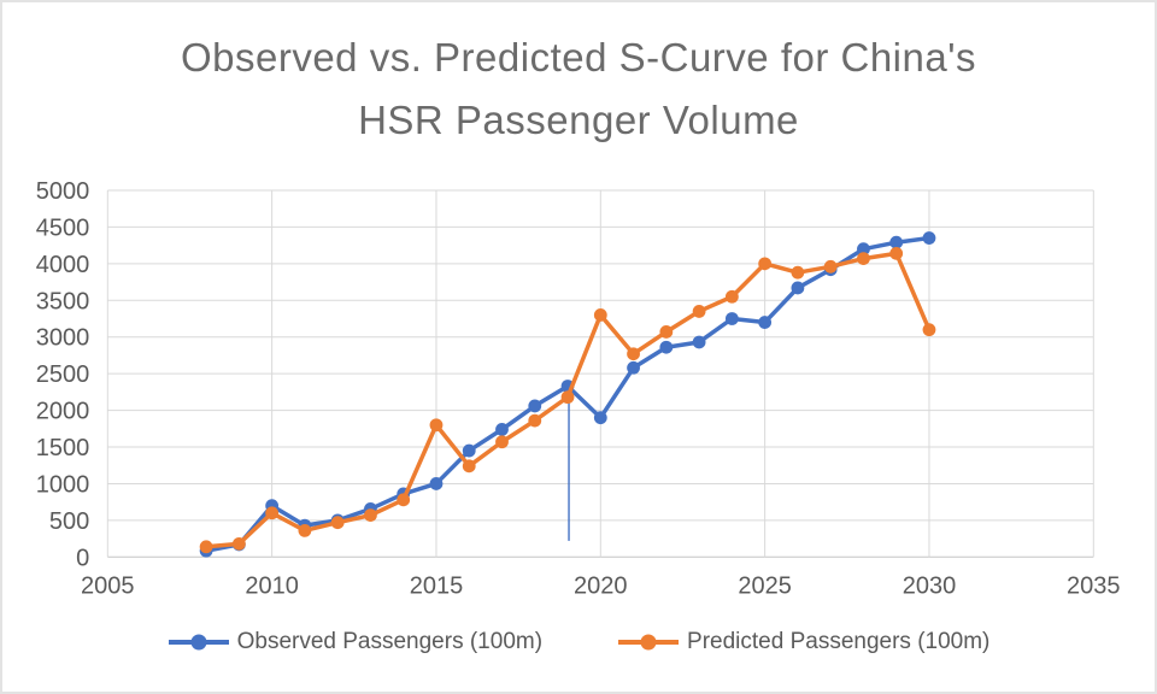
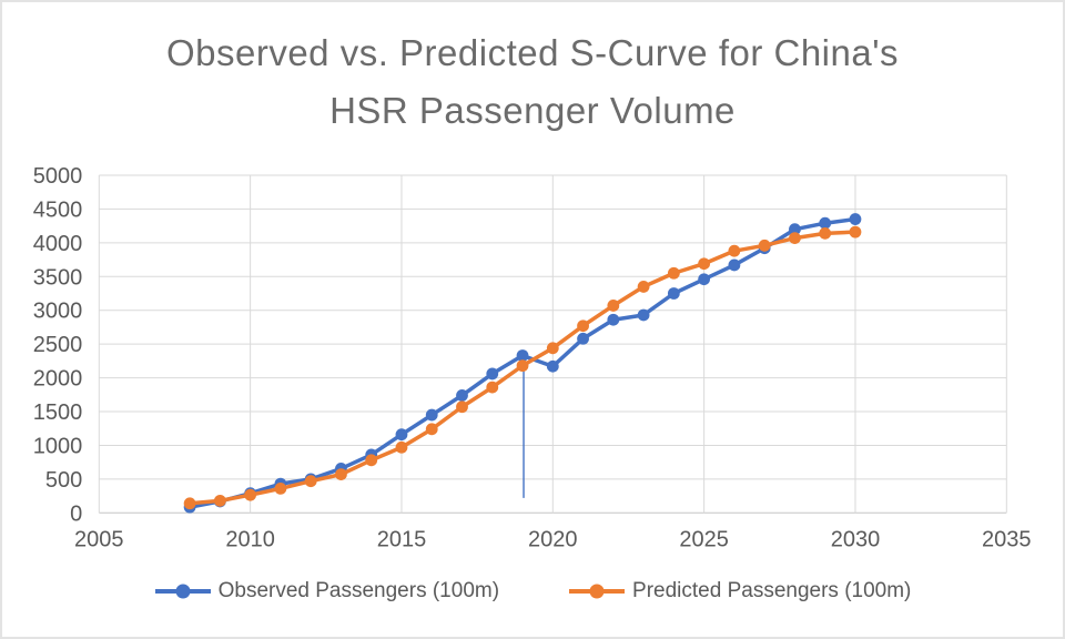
Observed Passengers (100m)/2010: 700 -> 300
Predicted Passengers (100m)/2010: 600 -> 300
Observed Passengers (100m)/2015: 1000 -> 1200
Predicted Passengers (100m)/2015: 1800 -> 1000
Observed Passengers (100m)/2020: 1900 -> 2200
Predicted Passengers (100m)/2020: 3300 -> 2400
Observed Passengers (100m)/2025: 3200 -> 3500
Predicted Passengers (100m)/2025: 4000 -> 3700
Predicted Passengers (100m)/2030: 3100 -> 4200
